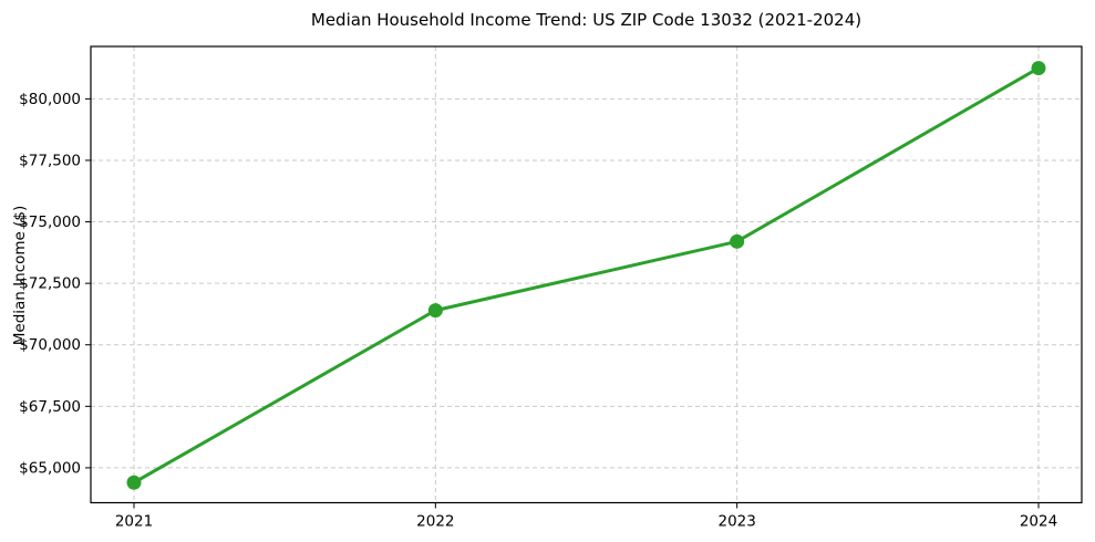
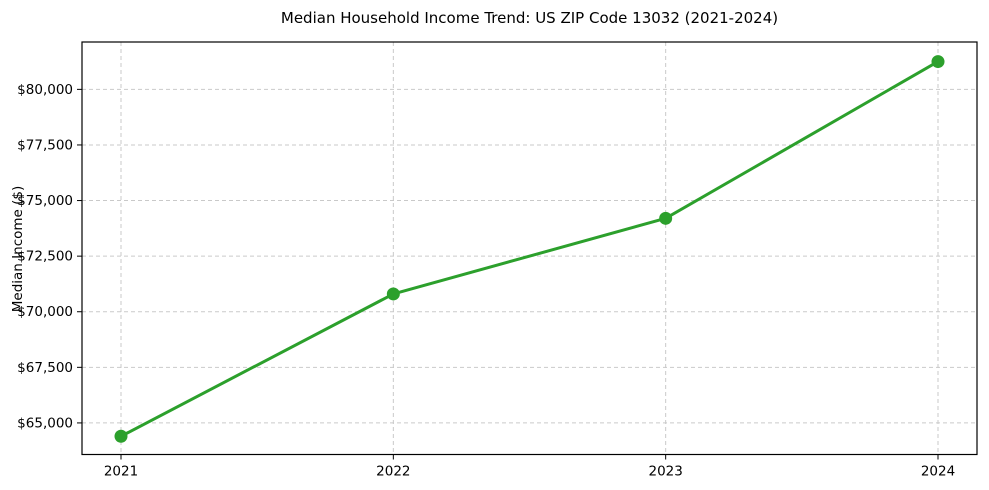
2022: $71400 -> $70800
